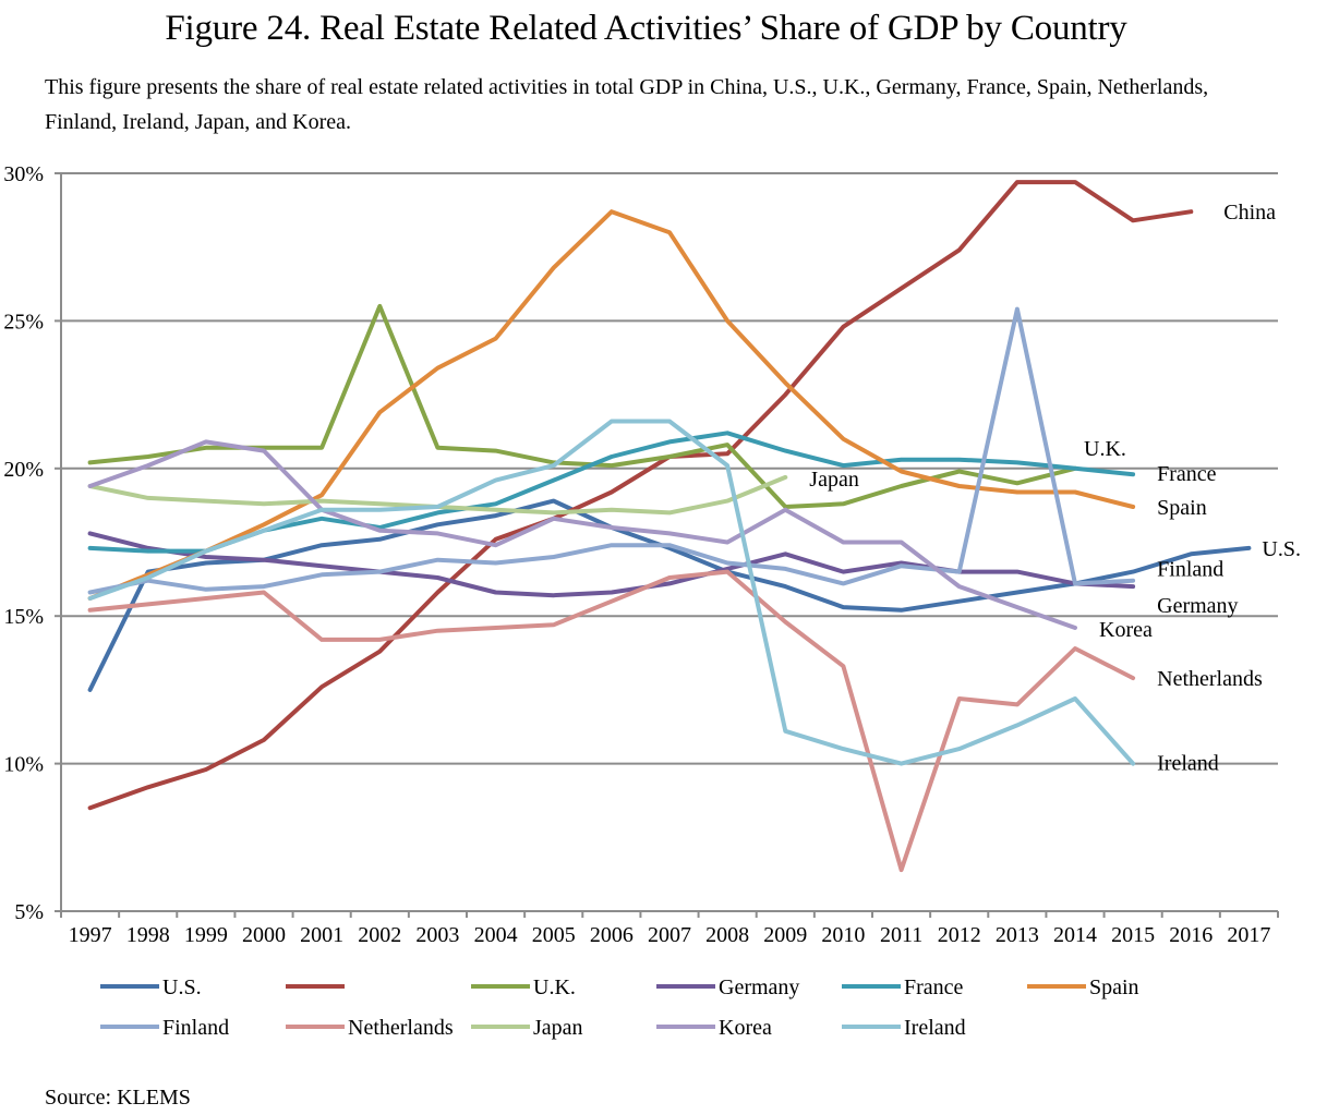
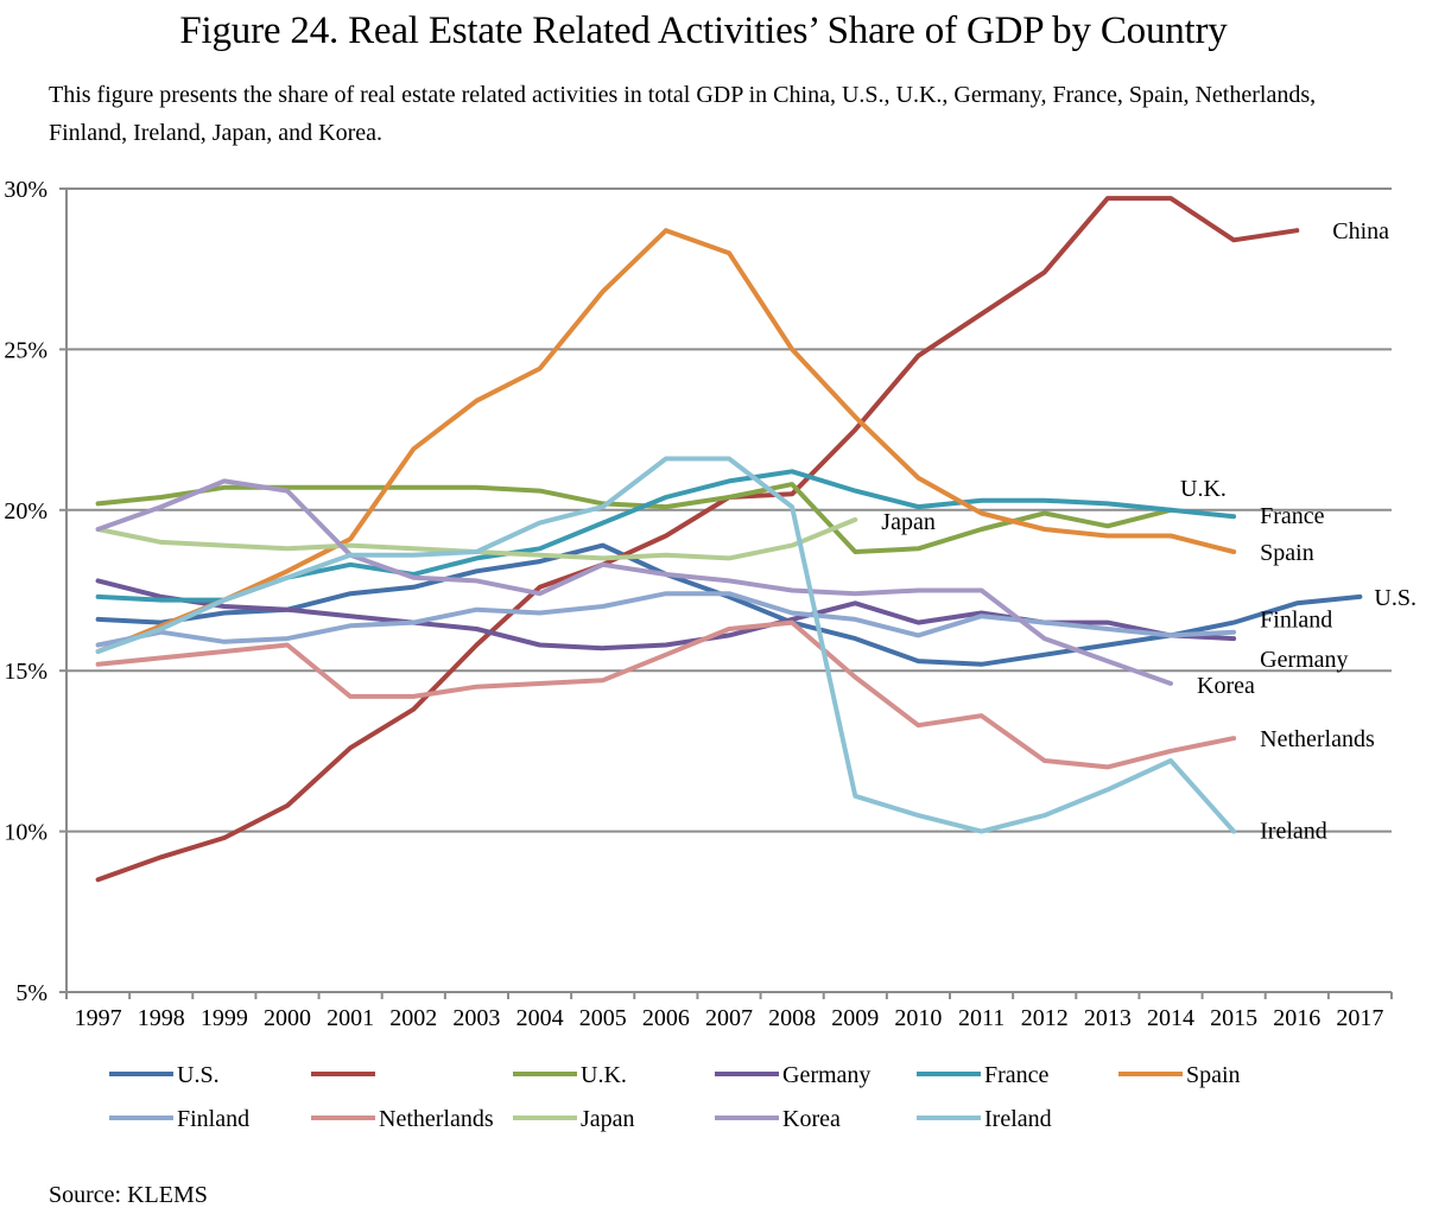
U.S./1997: 12.5% -> 16.6%
U.K./2002: 25.5% -> 20.7%
Korea/2009: 18.6% -> 17.4%
Netherlands/2011: 6.4% -> 13.6%
Finland/2013: 25.4% -> 16.3%
Netherlands/2014: 13.9% -> 12.5%
